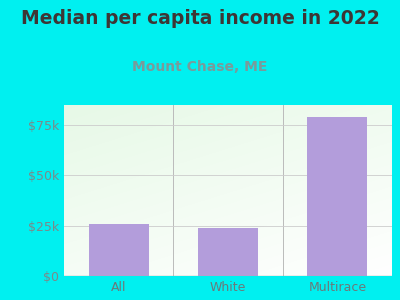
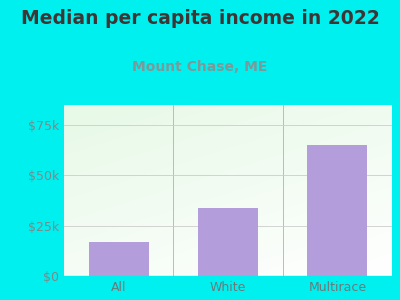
All: $26k -> $17k
White: $24k -> $34k
Multirace: $79k -> $65k
